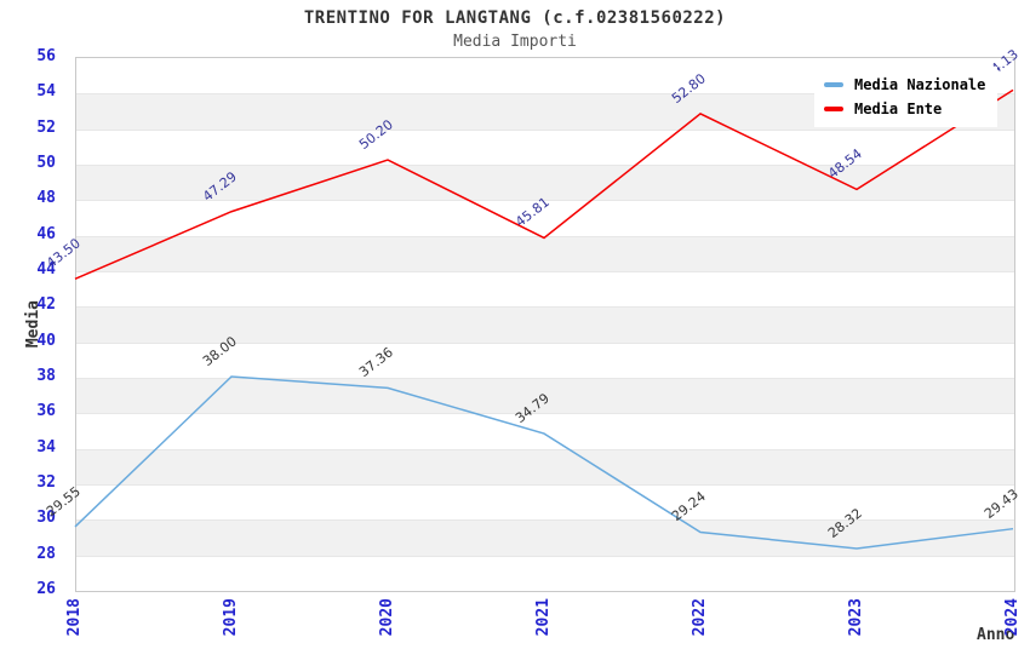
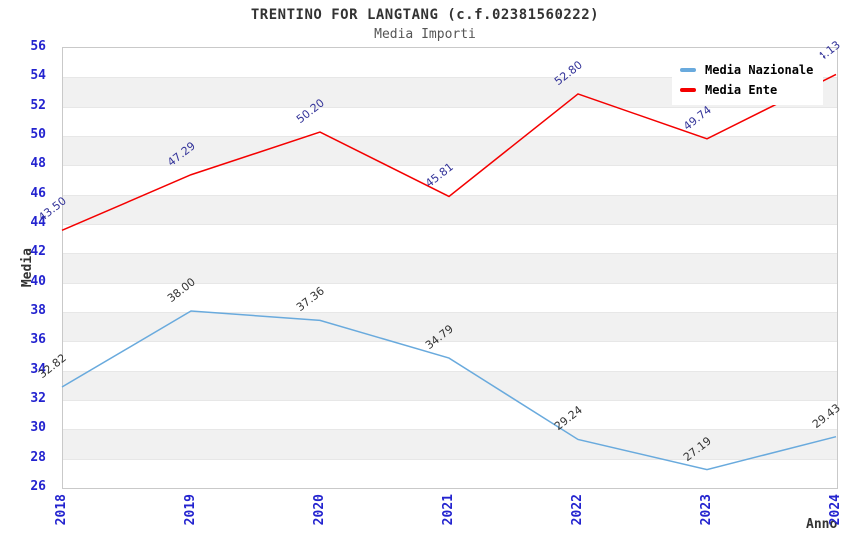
Media Nazionale/2018: 29.55 -> 32.82
Media Nazionale/2023: 28.32 -> 27.19
Media Ente/2023: 48.54 -> 49.74
